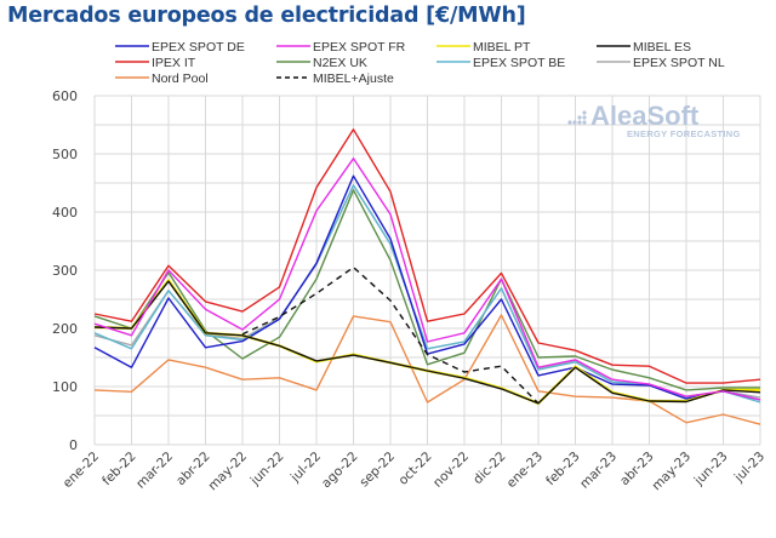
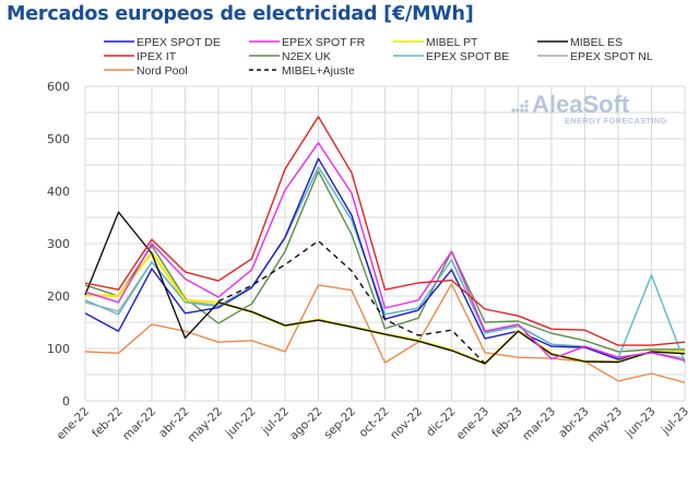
MIBEL ES/feb-22: 200 -> 360
MIBEL ES/abr-22: 190 -> 120
IPEX IT/dic-22: 300 -> 230
EPEX SPOT FR/mar-23: 110 -> 80
EPEX SPOT BE/jun-23: 90 -> 240
